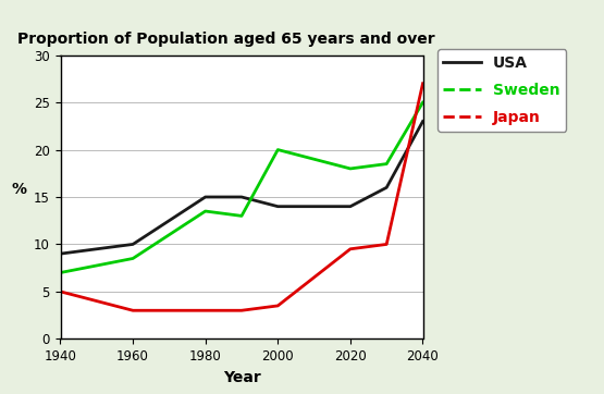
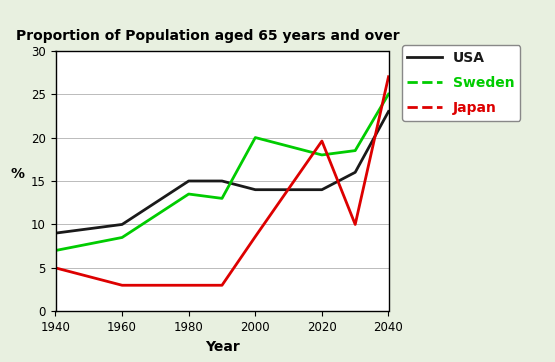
Japan/2000: 3.5 -> 8.6
Japan/2020: 9.5 -> 19.6
